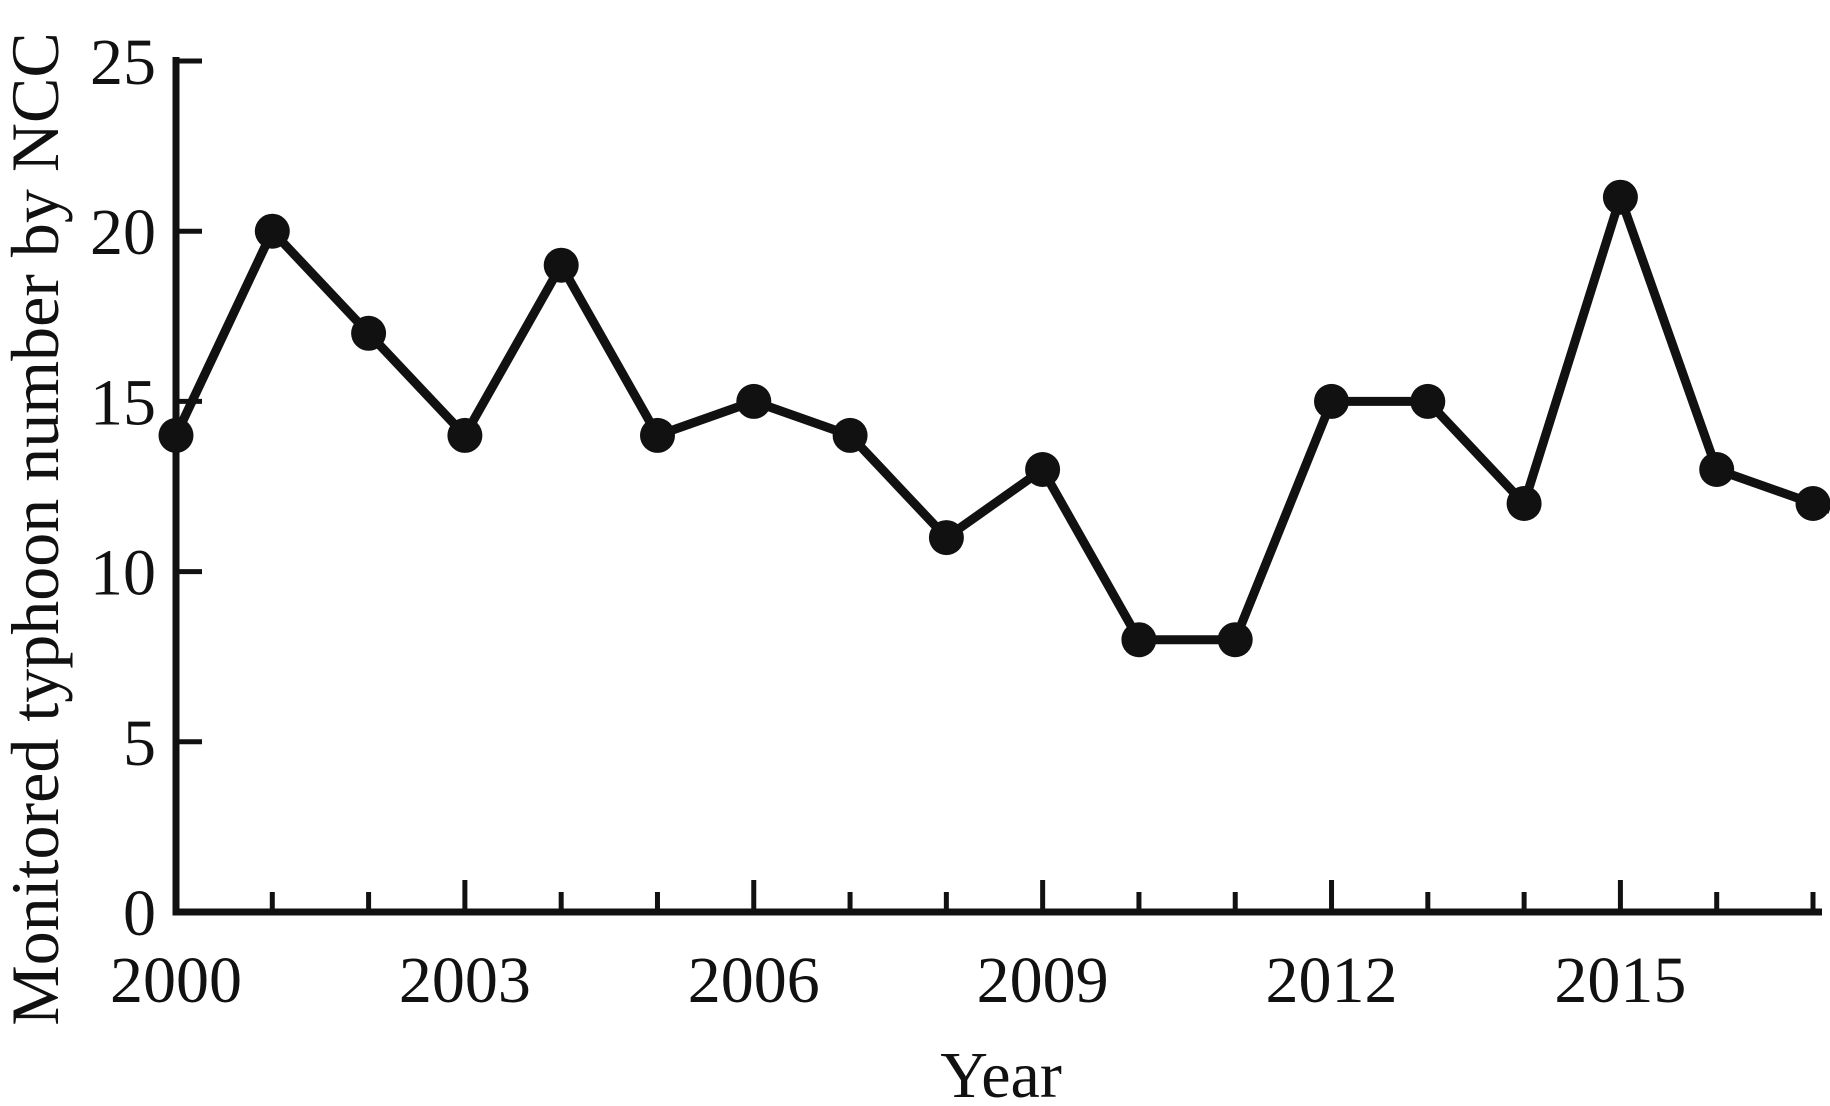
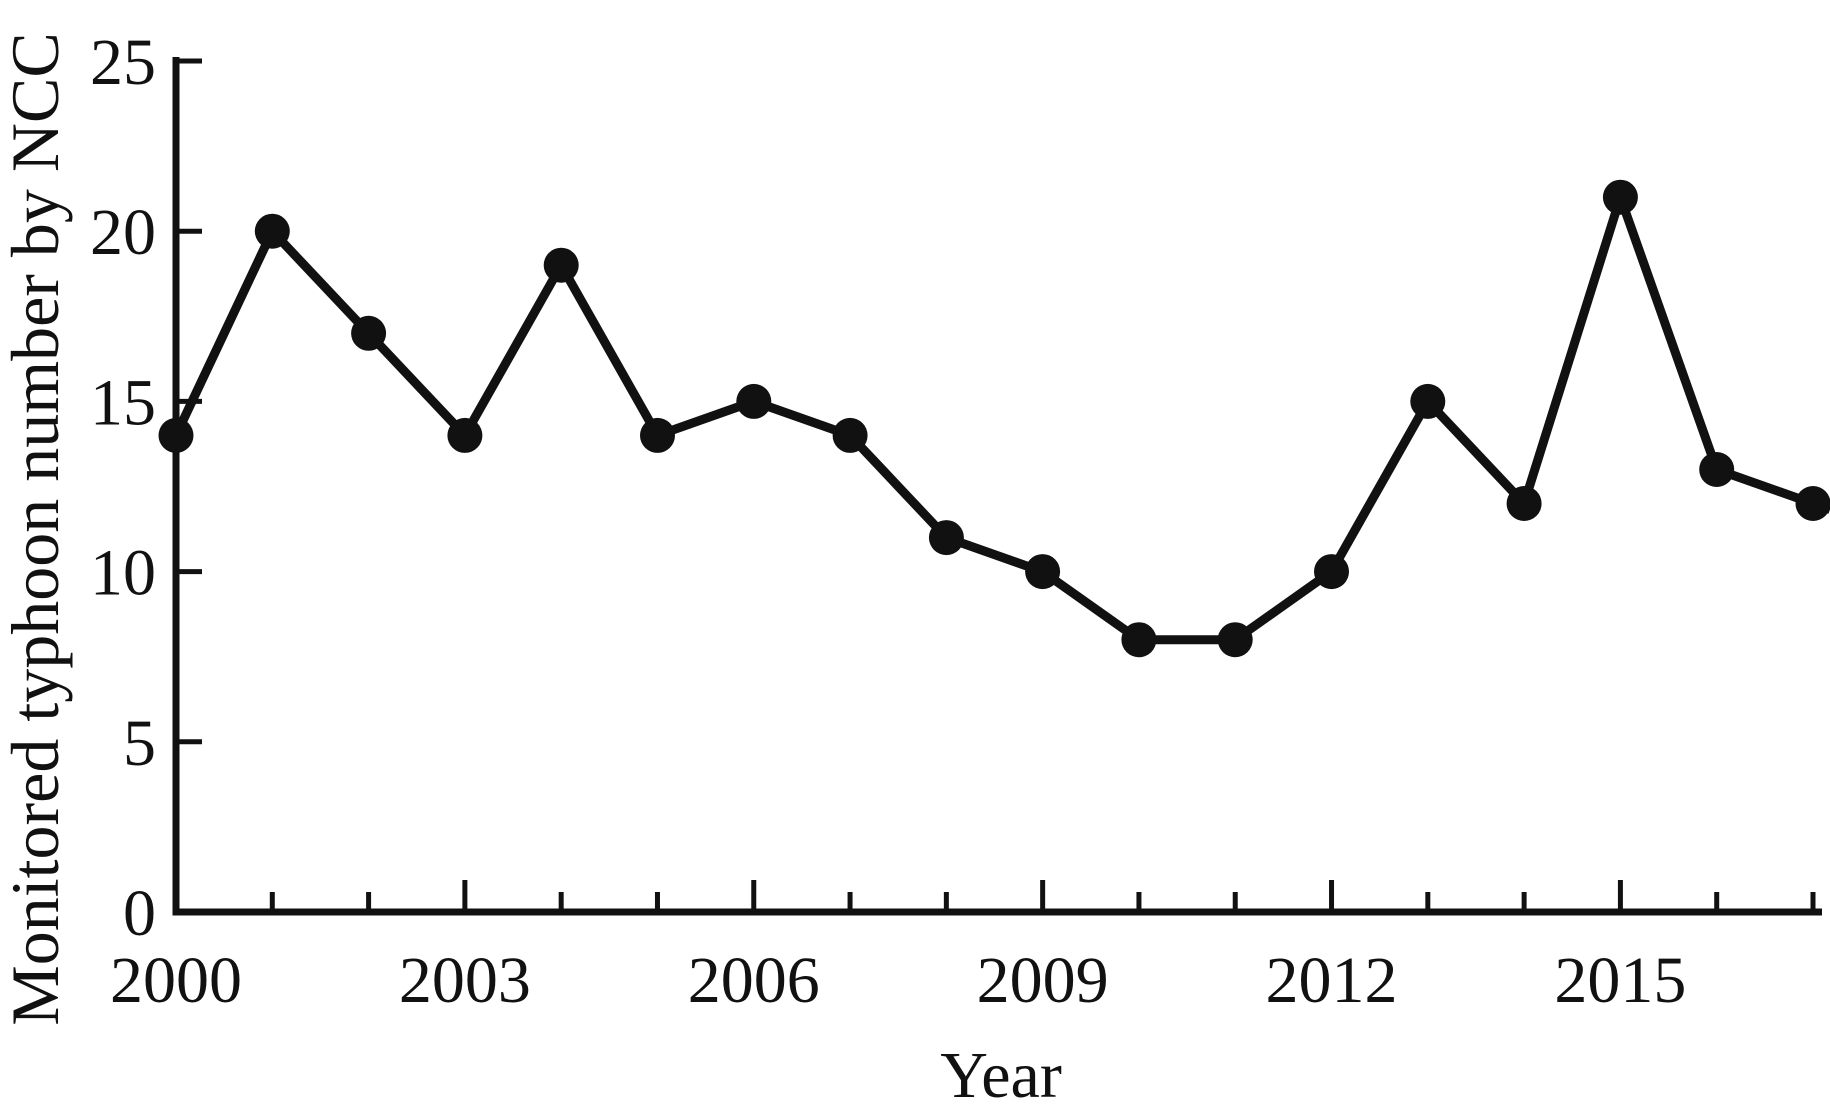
2009: 13 -> 10
2012: 15 -> 10
